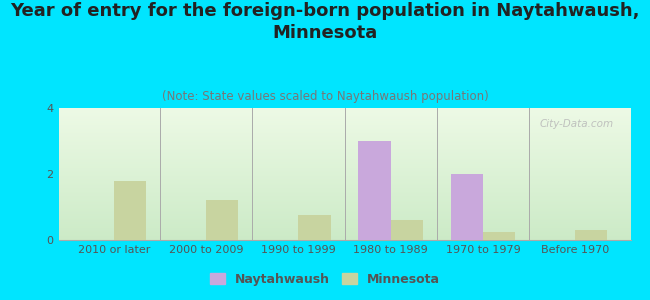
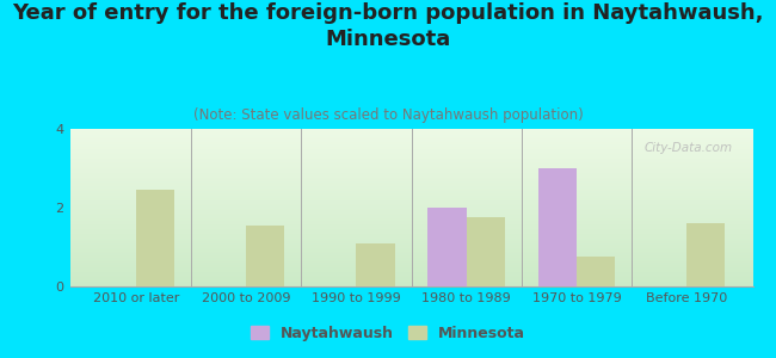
Minnesota/2010 or later: 1.80 -> 2.45
Minnesota/2000 to 2009: 1.20 -> 1.55
Minnesota/1990 to 1999: 0.75 -> 1.10
Naytahwaush/1980 to 1989: 3 -> 2
Minnesota/1980 to 1989: 0.60 -> 1.75
Naytahwaush/1970 to 1979: 2 -> 3
Minnesota/1970 to 1979: 0.25 -> 0.75
Minnesota/Before 1970: 0.30 -> 1.60
